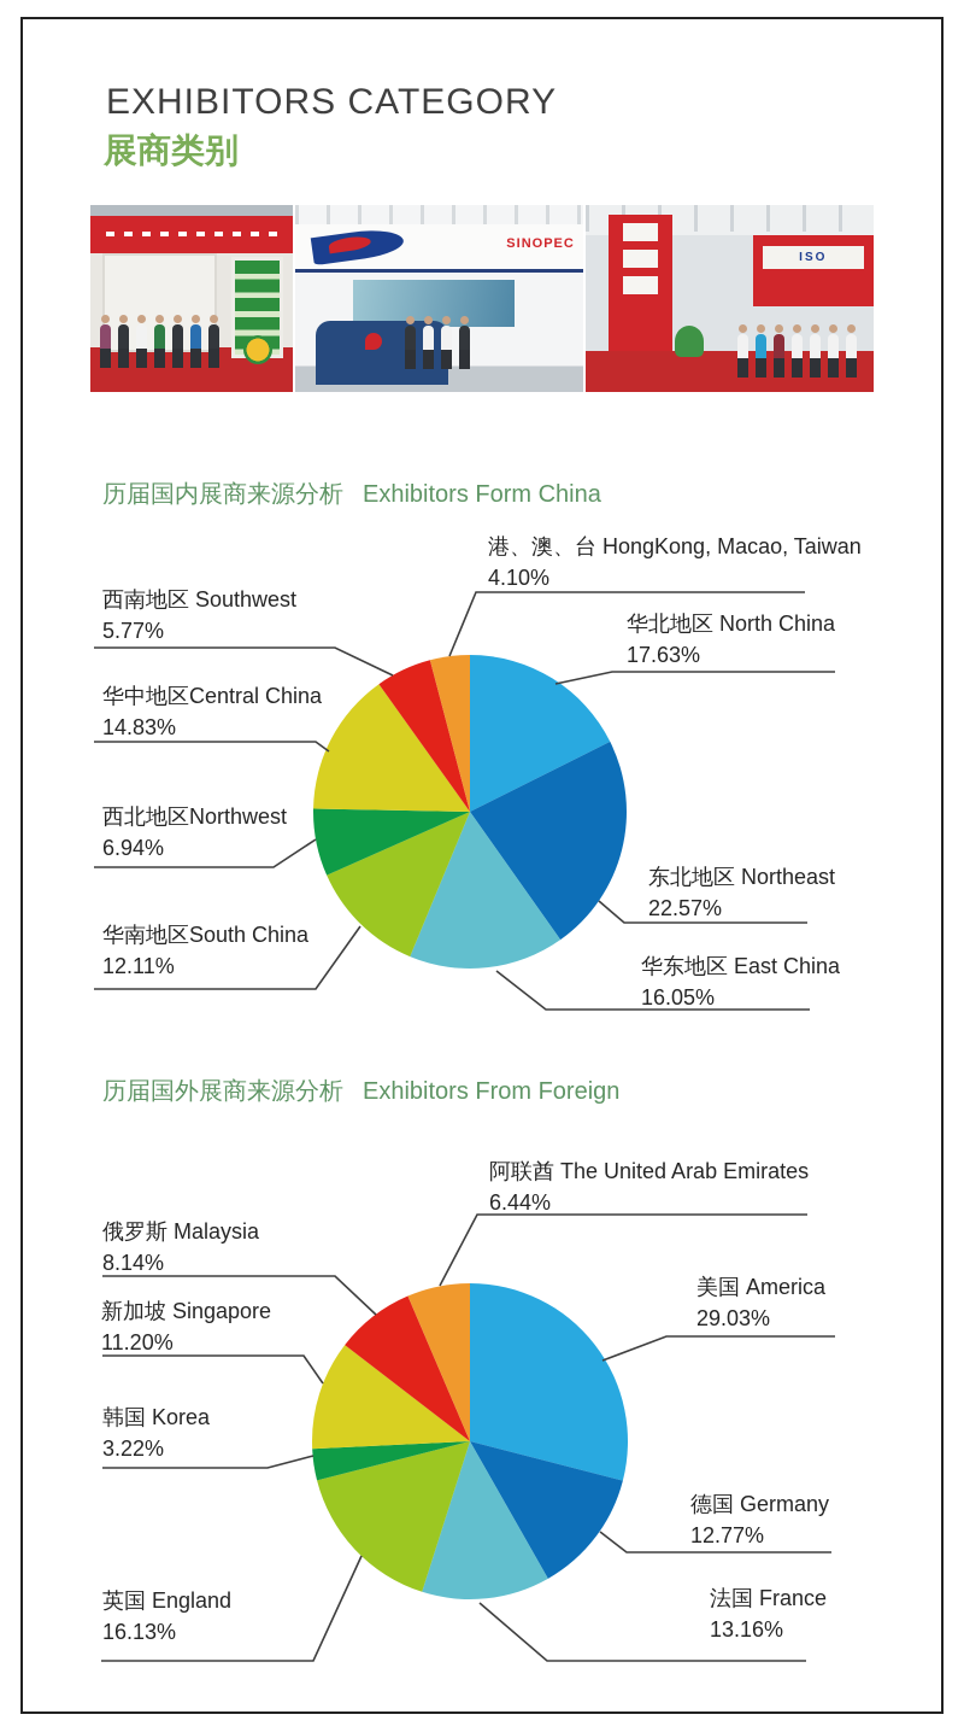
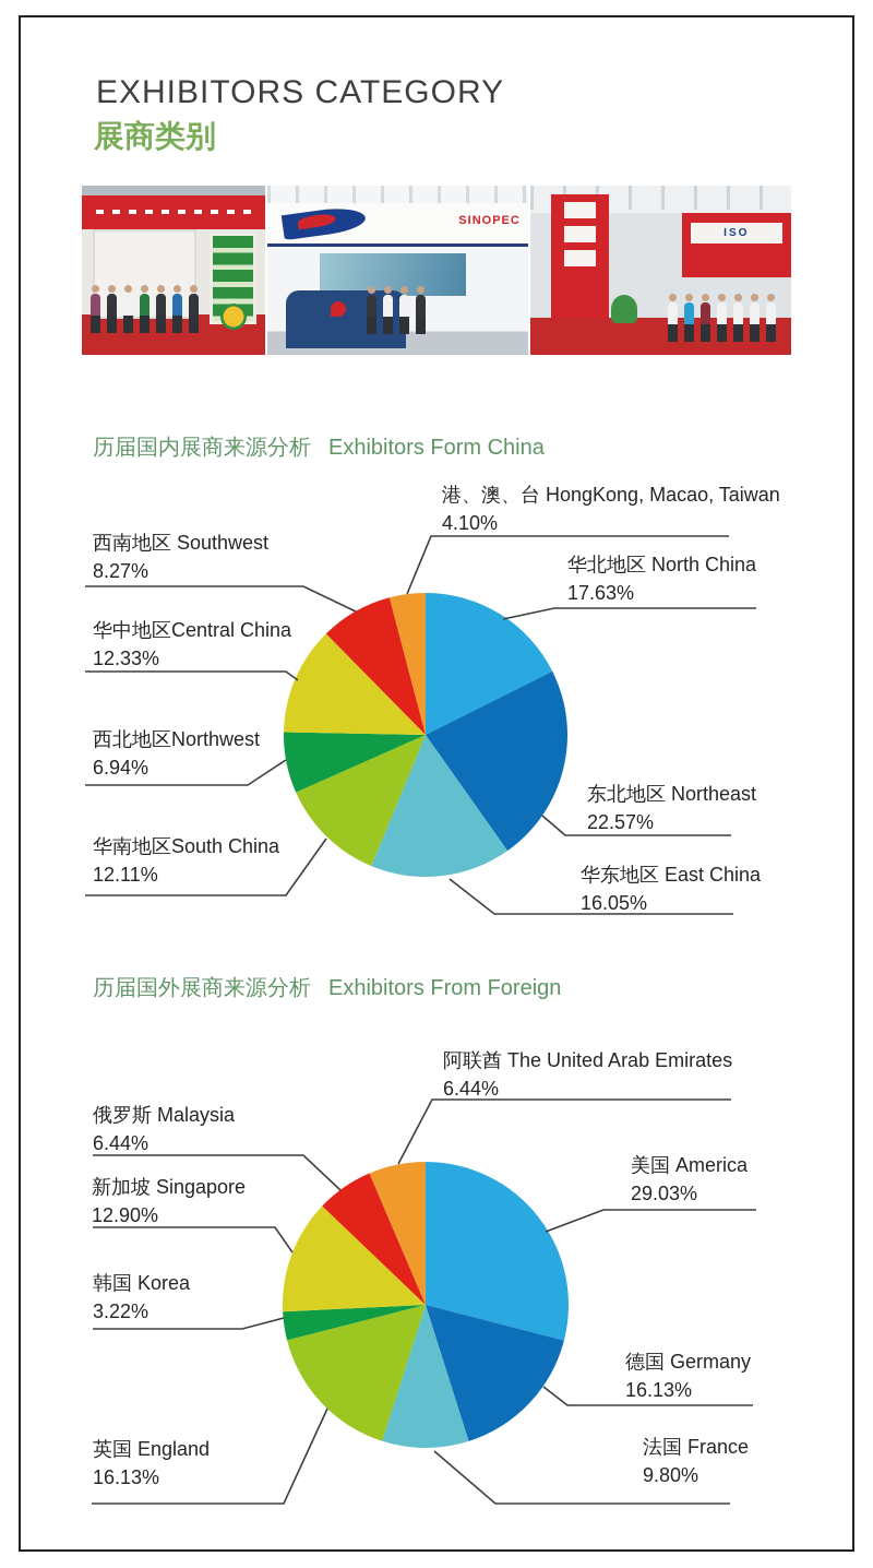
历届国内展商来源分析 Exhibitors Form China/华中地区Central China: 14.83% -> 12.33%
历届国内展商来源分析 Exhibitors Form China/西南地区 Southwest: 5.77% -> 8.27%
历届国外展商来源分析 Exhibitors From Foreign/德国 Germany: 12.77% -> 16.13%
历届国外展商来源分析 Exhibitors From Foreign/法国 France: 13.16% -> 9.80%
历届国外展商来源分析 Exhibitors From Foreign/新加坡 Singapore: 11.20% -> 12.90%
历届国外展商来源分析 Exhibitors From Foreign/俄罗斯 Malaysia: 8.14% -> 6.44%
